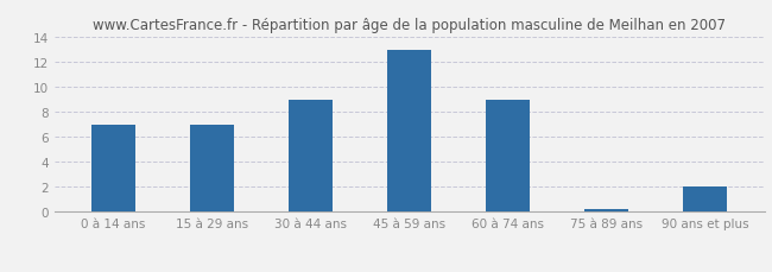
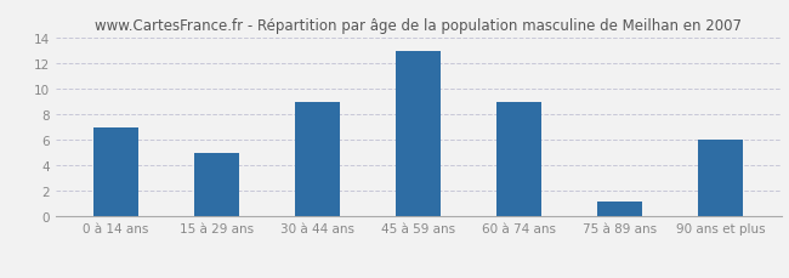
15 à 29 ans: 7.0 -> 5.0
75 à 89 ans: 0.2 -> 1.2
90 ans et plus: 2.0 -> 6.0
